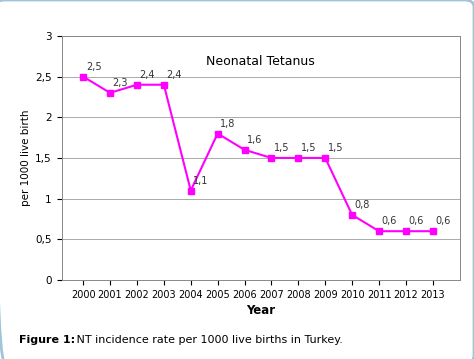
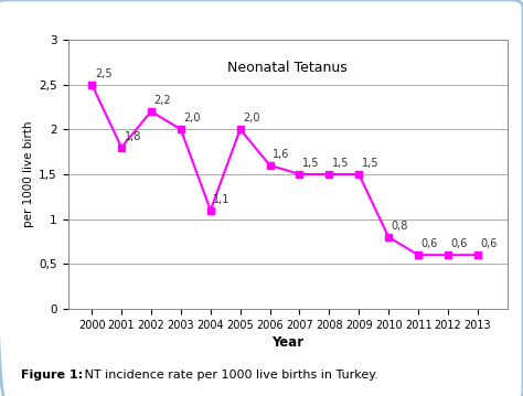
2001: 2,3 -> 1,8
2002: 2,4 -> 2,2
2003: 2,4 -> 2,0
2005: 1,8 -> 2,0
